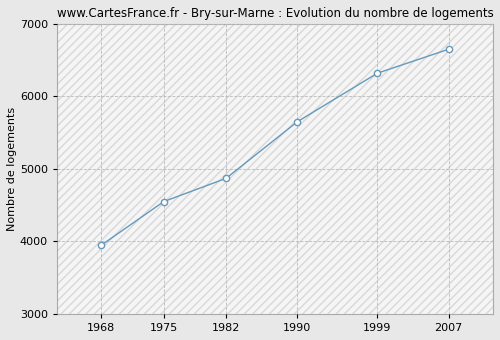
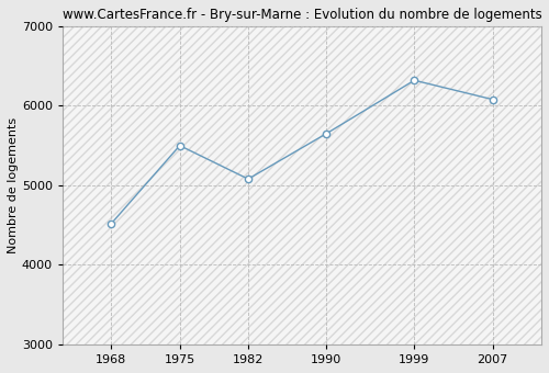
1968: 3950 -> 4520
1975: 4550 -> 5500
1982: 4870 -> 5080
2007: 6650 -> 6080
